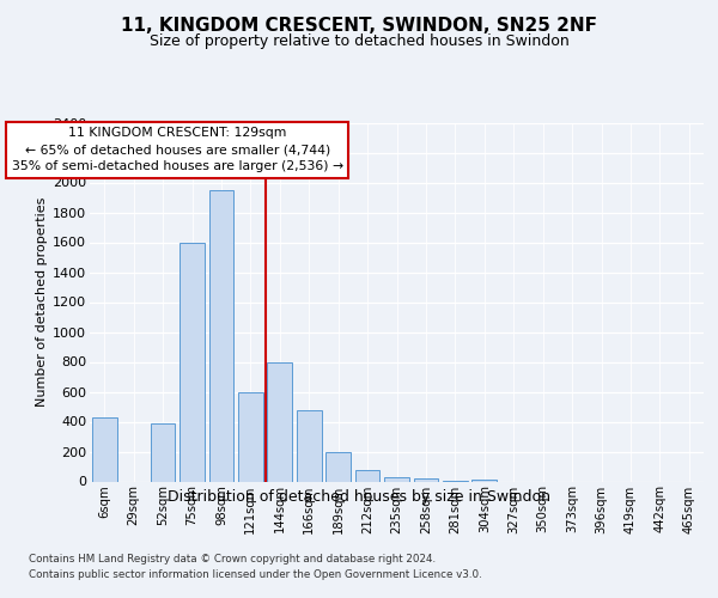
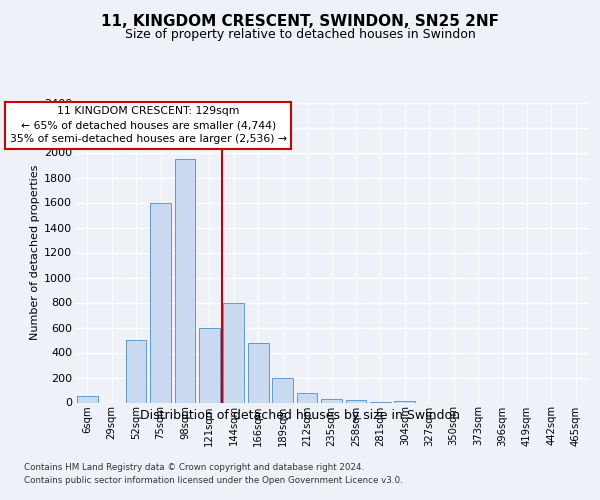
6sqm: 430 -> 50
52sqm: 390 -> 500
